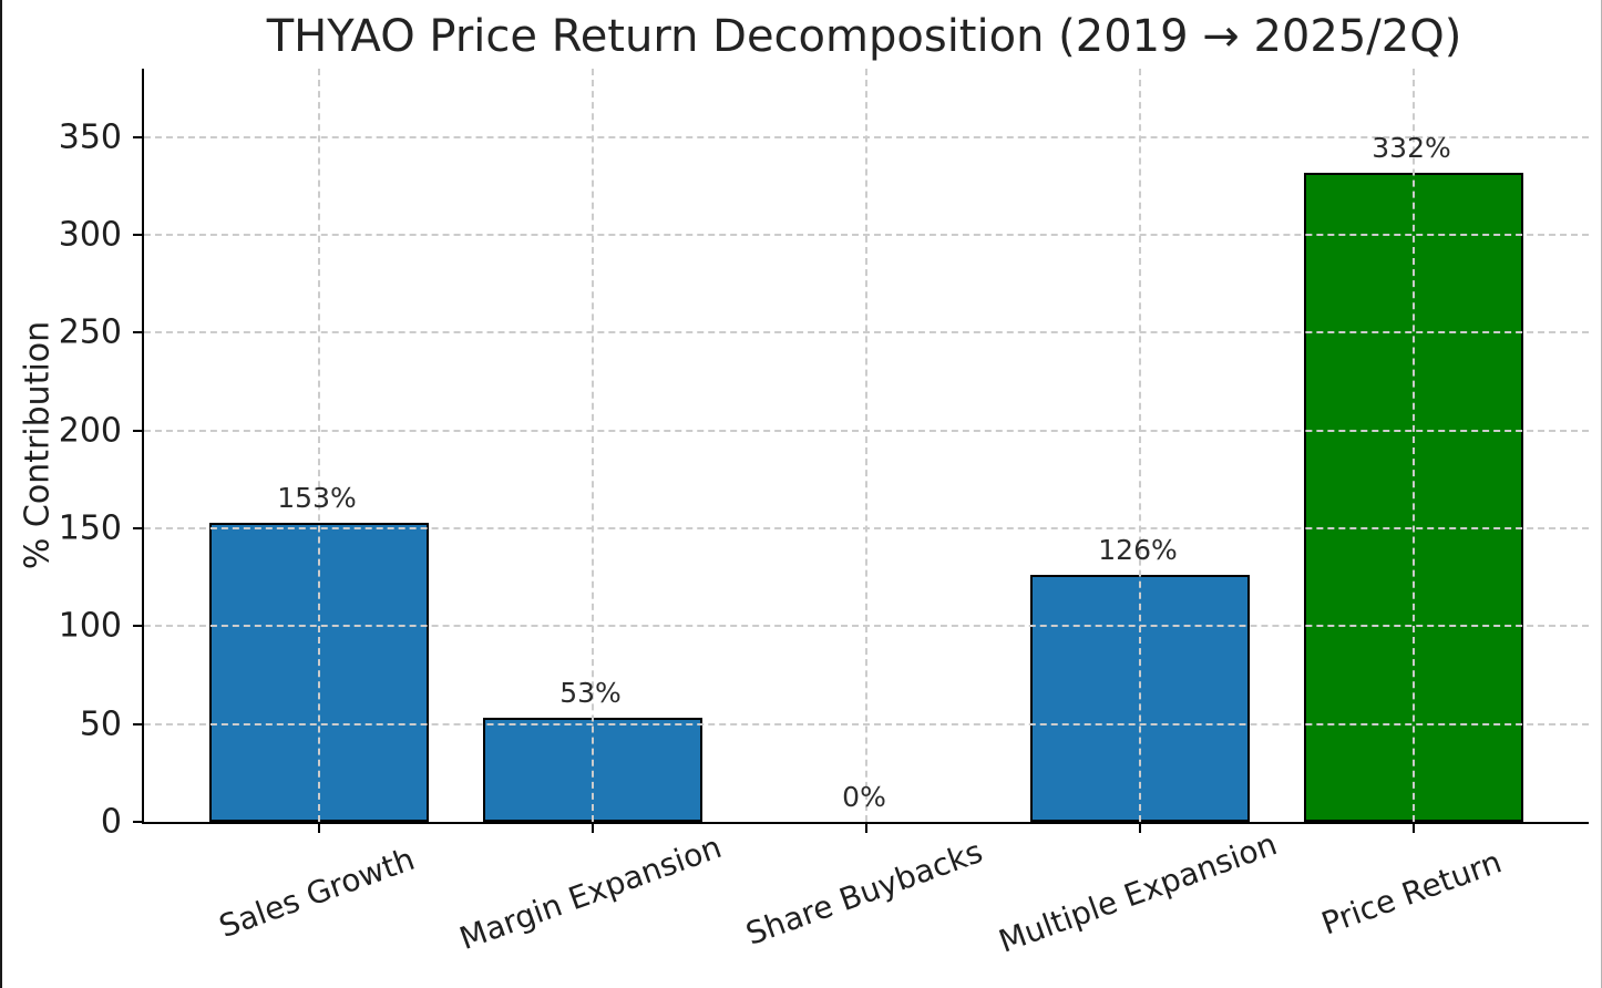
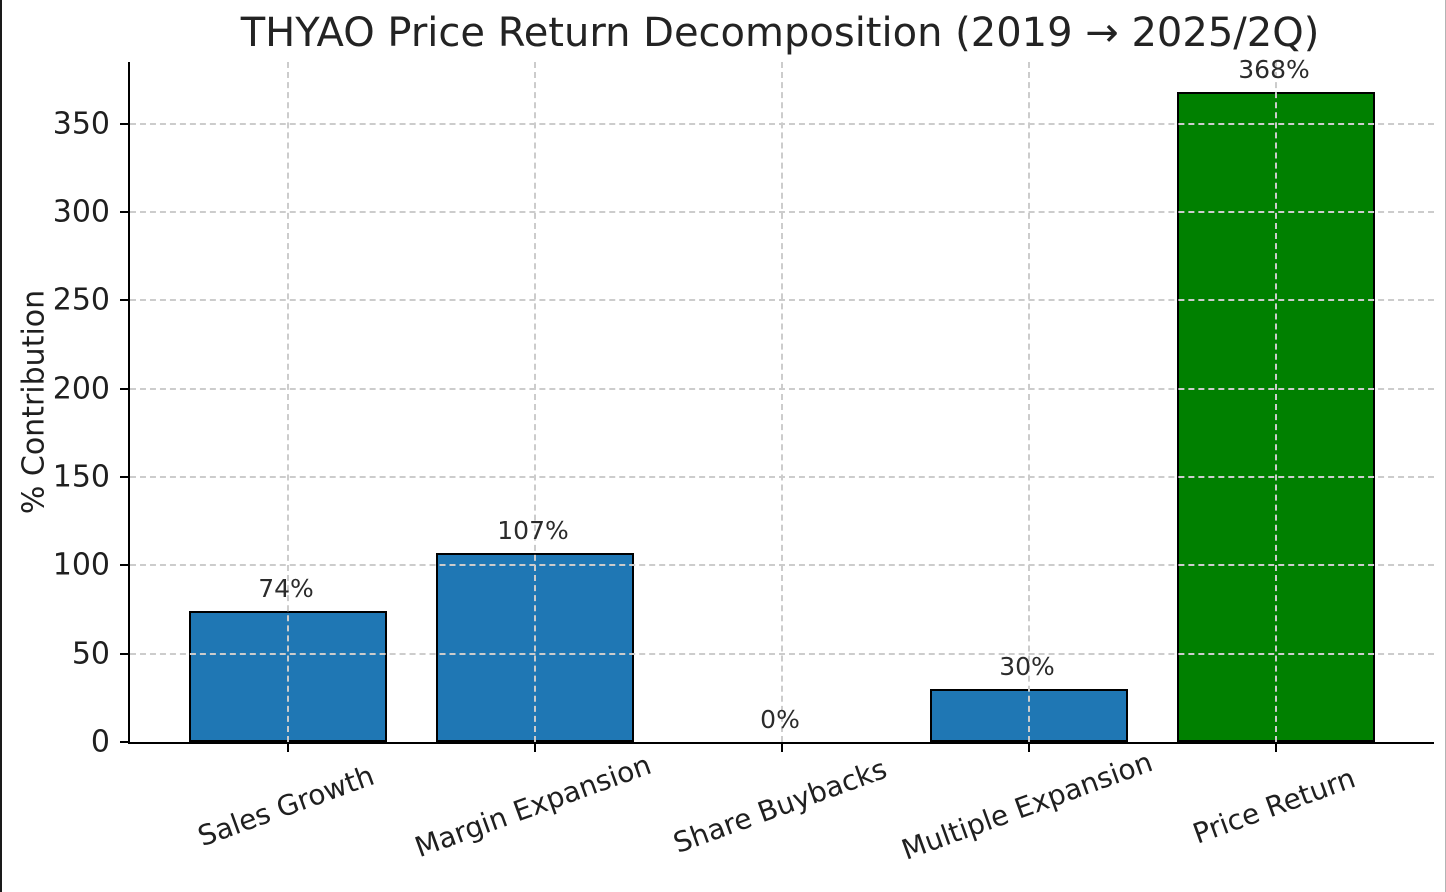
Sales Growth: 153% -> 74%
Margin Expansion: 53% -> 107%
Multiple Expansion: 126% -> 30%
Price Return: 332% -> 368%
